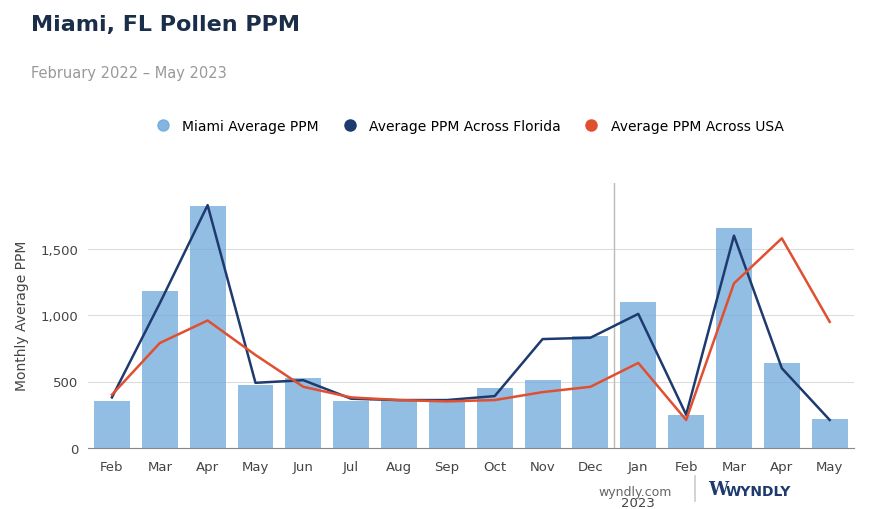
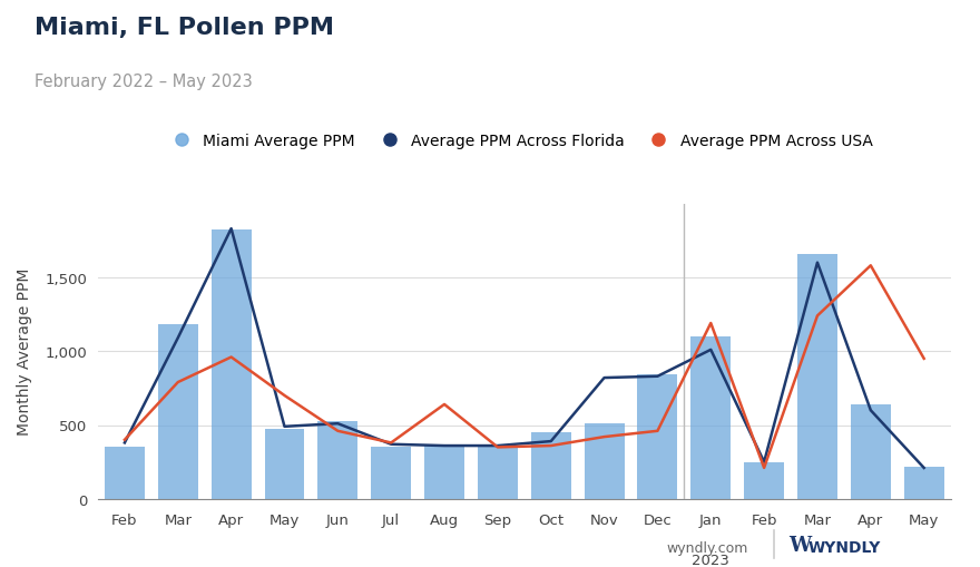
Average PPM Across USA/Aug: 360 -> 640
Average PPM Across USA/Jan: 640 -> 1,190
